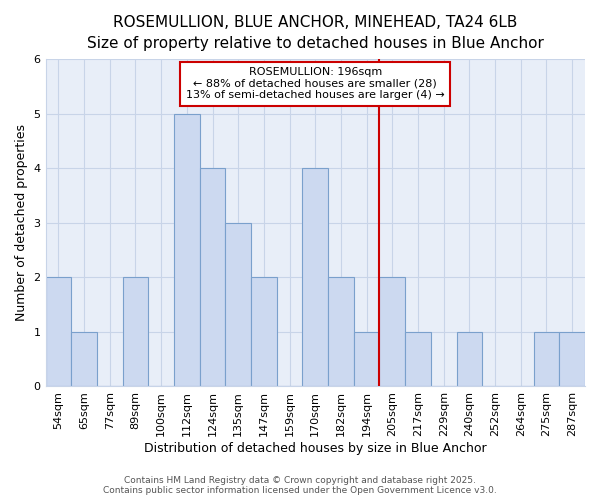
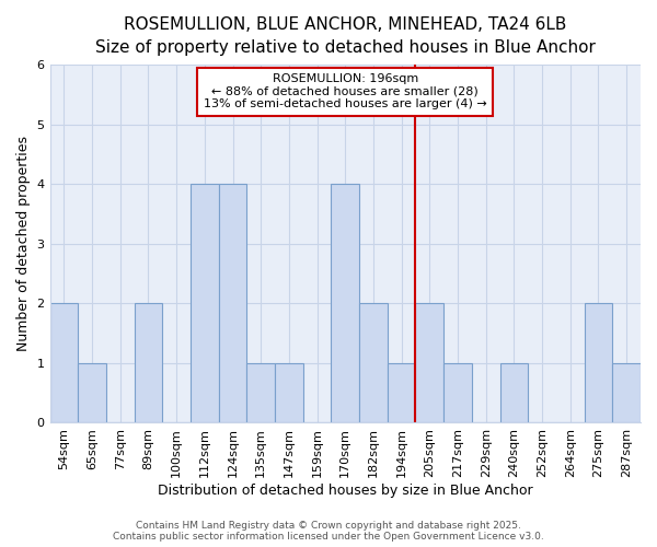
112sqm: 5 -> 4
135sqm: 3 -> 1
147sqm: 2 -> 1
275sqm: 1 -> 2
